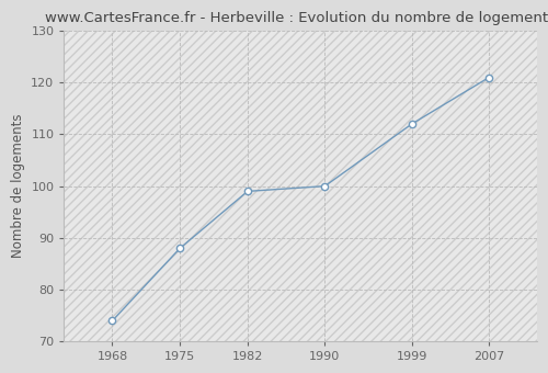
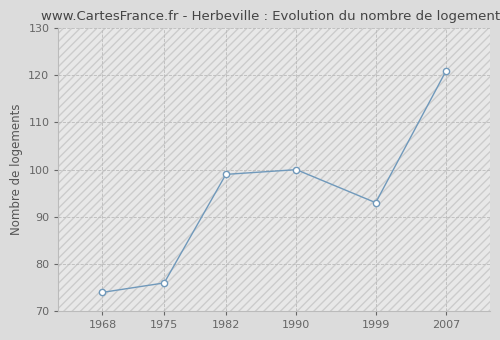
1975: 88 -> 76
1999: 112 -> 93
